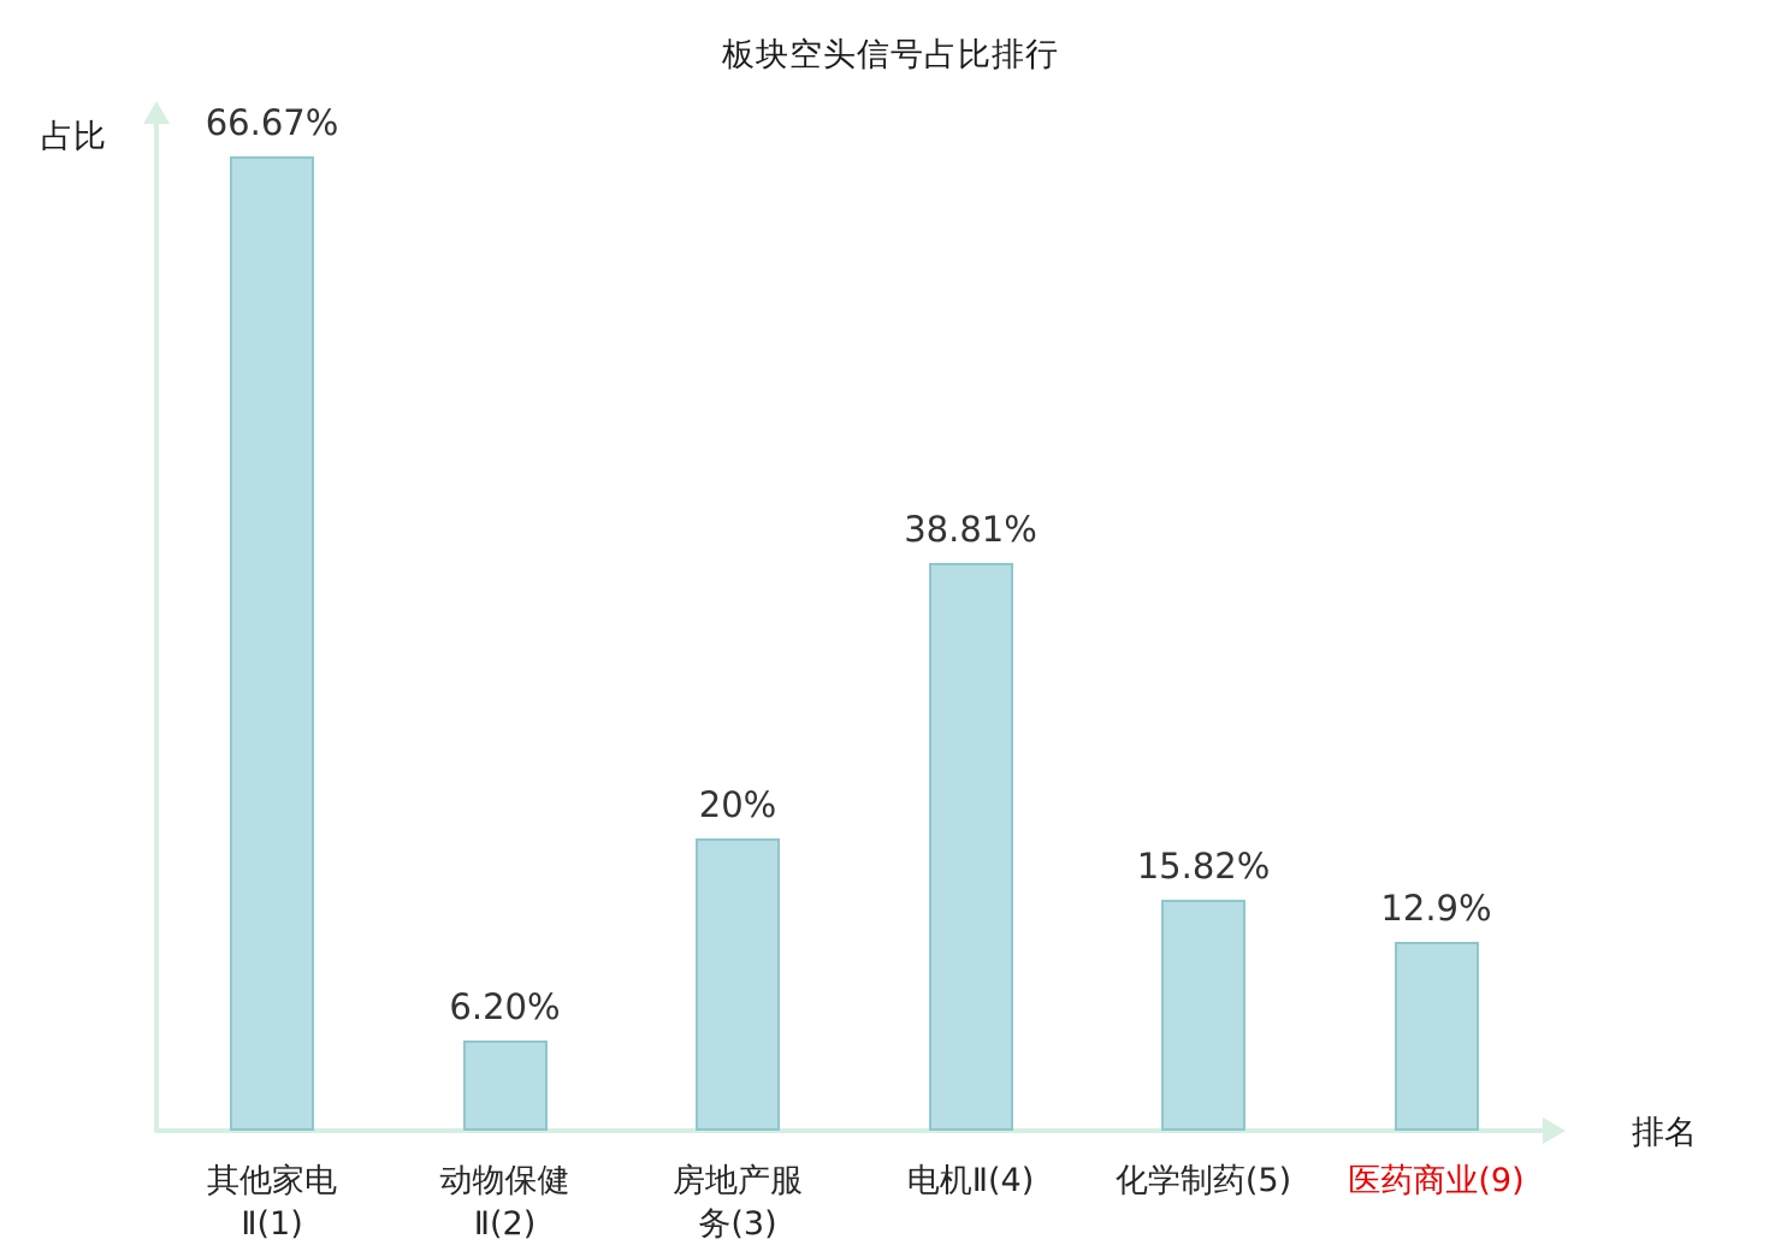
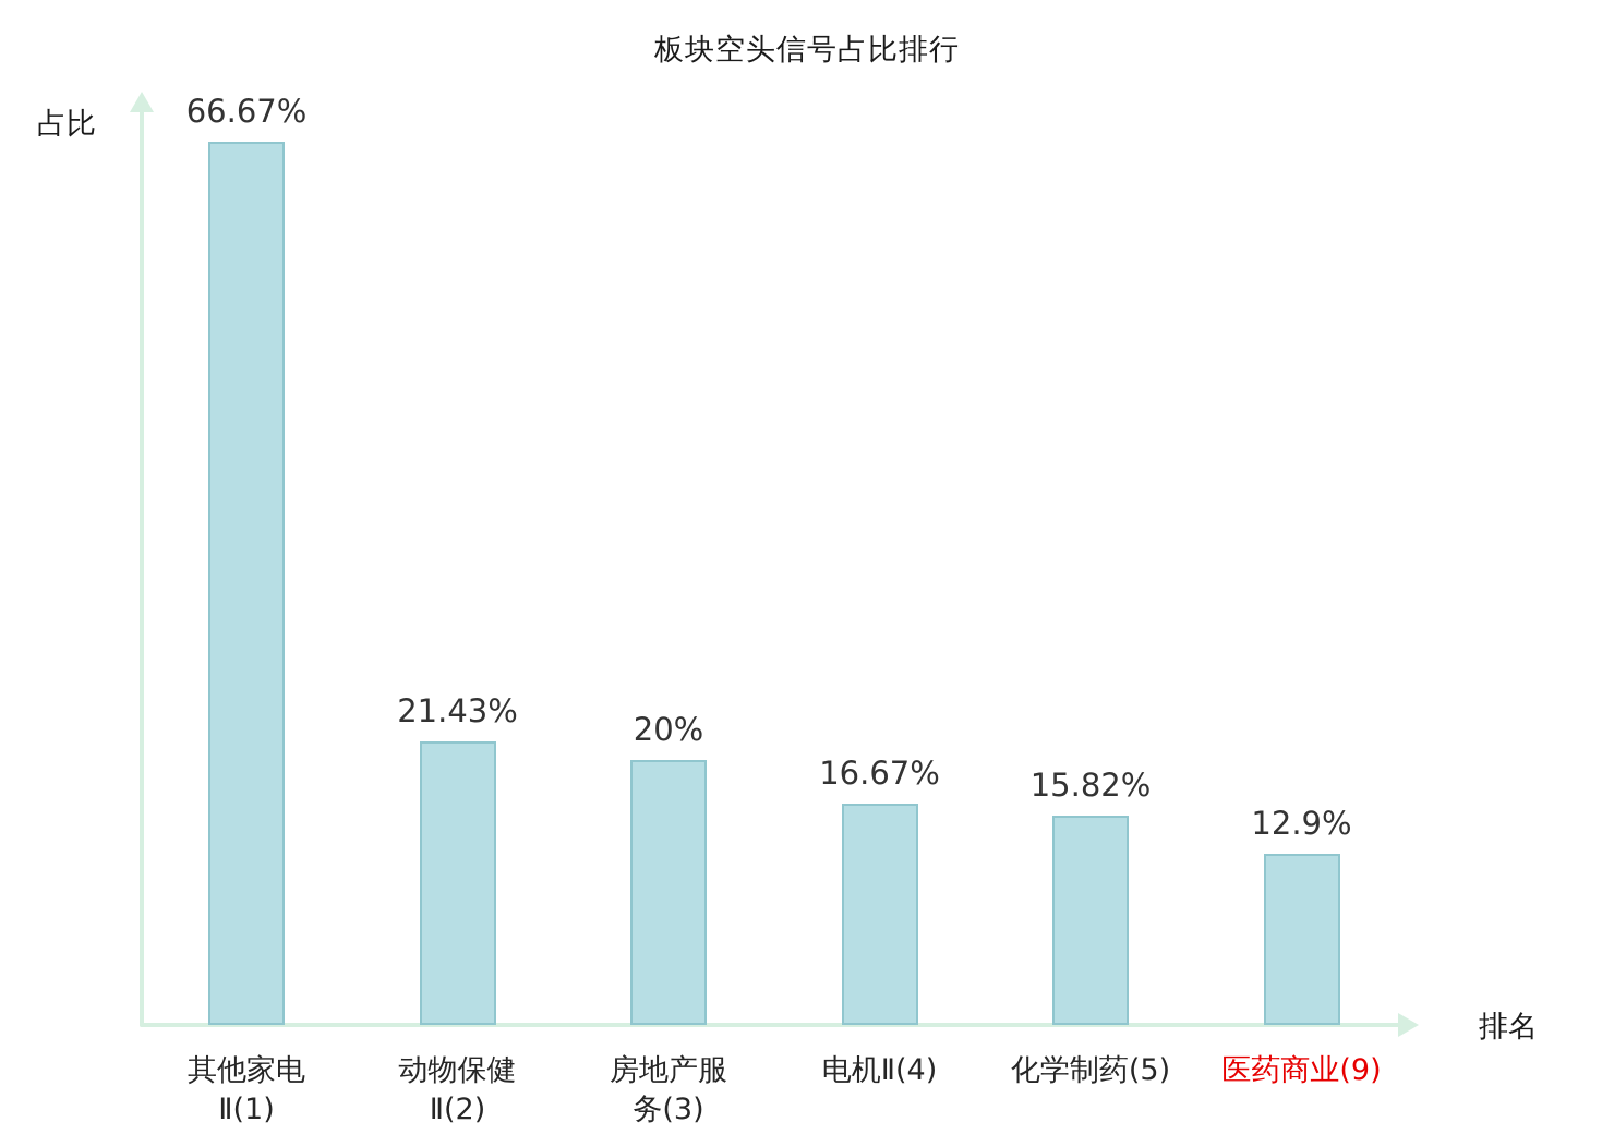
动物保健 Ⅱ(2): 6.20% -> 21.43%
电机Ⅱ(4): 38.81% -> 16.67%
